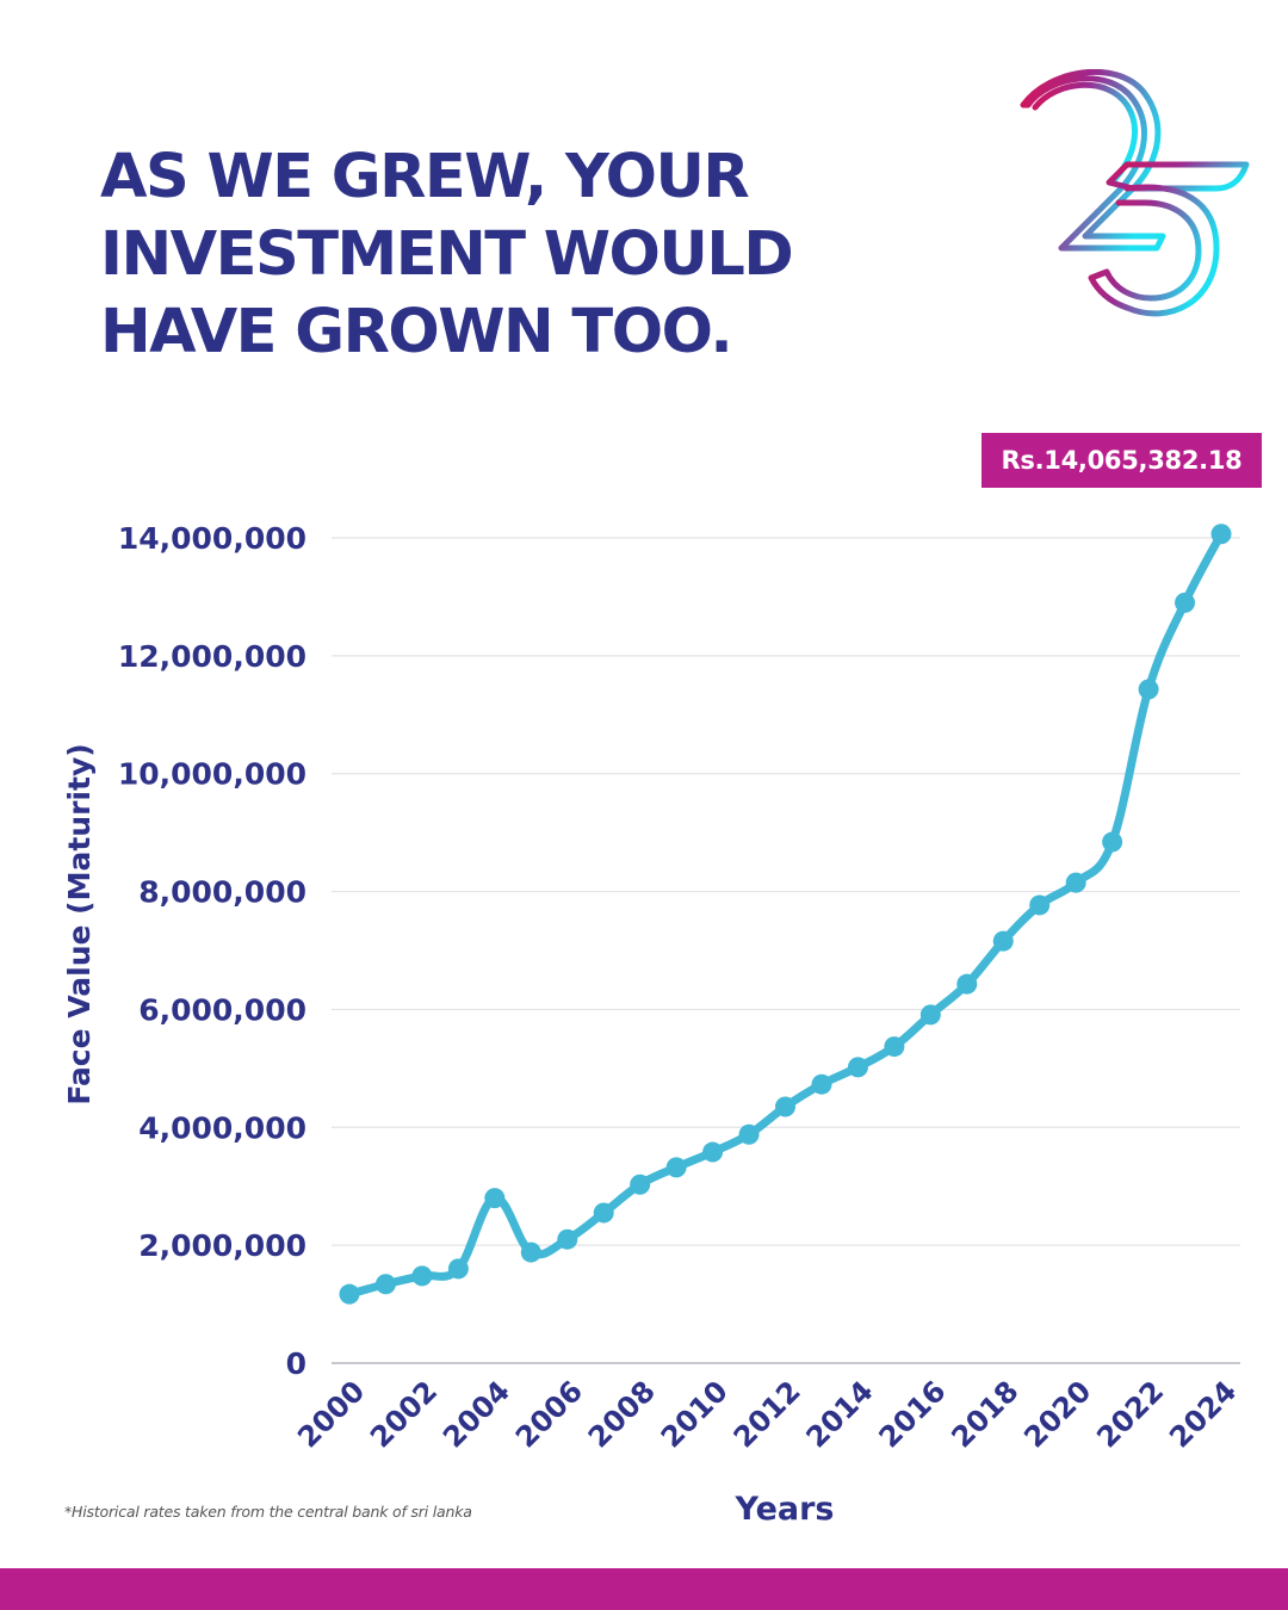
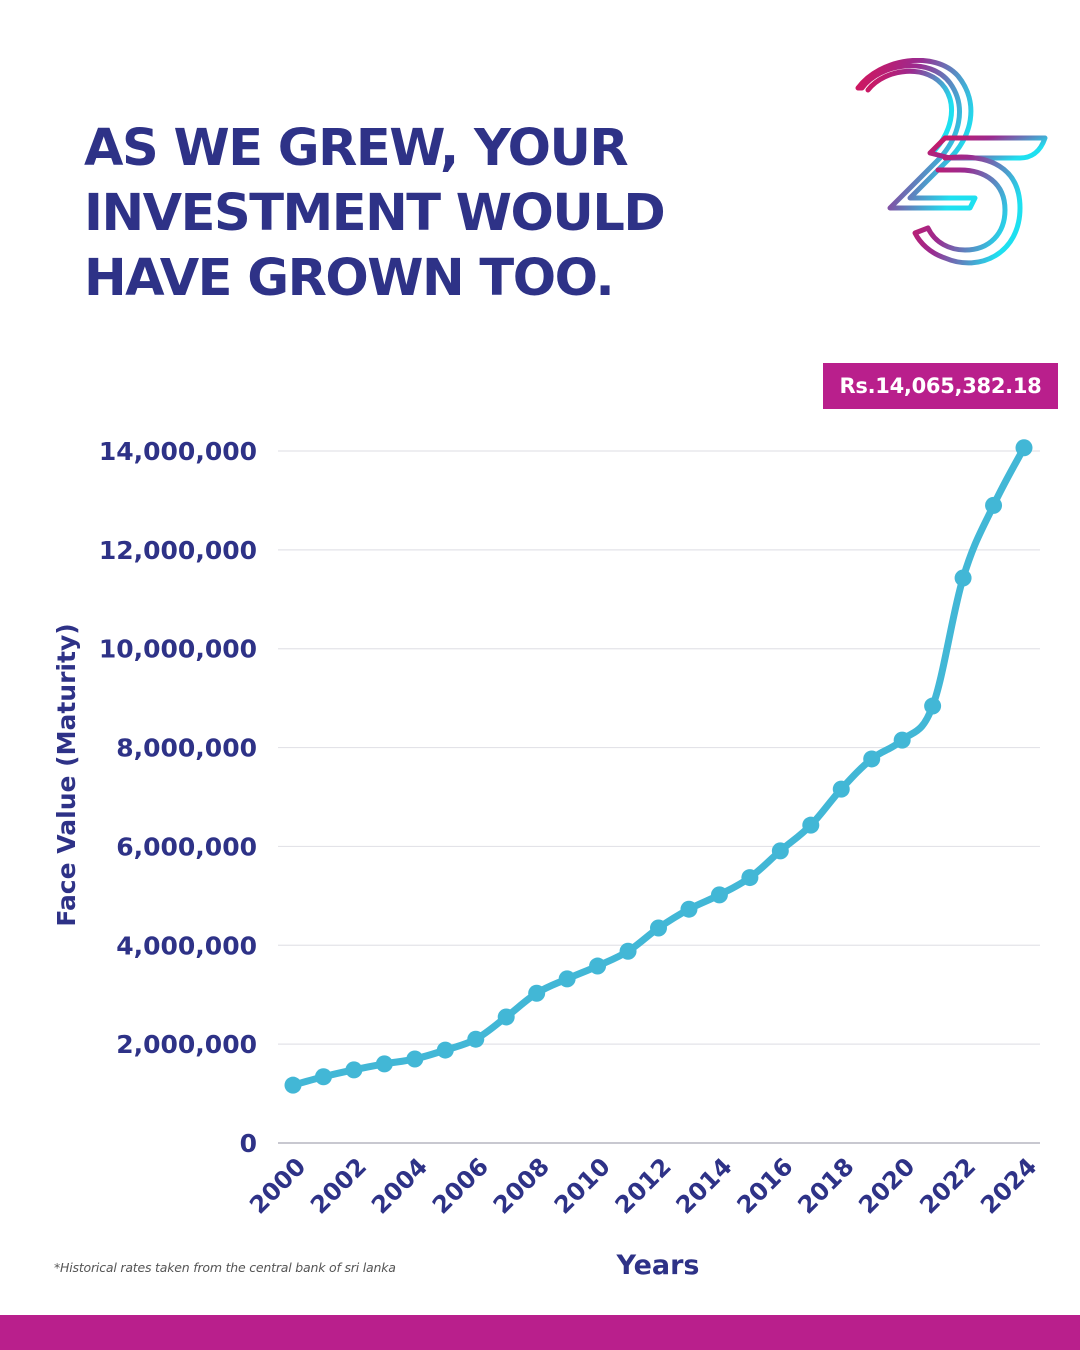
2004: 2800000 -> 1700000
